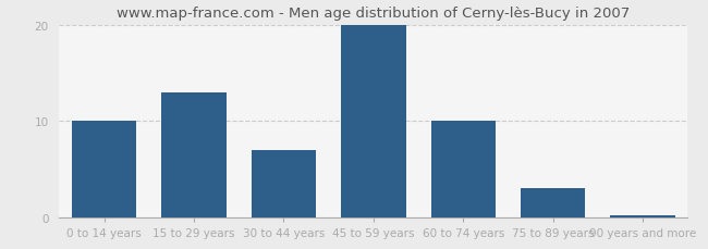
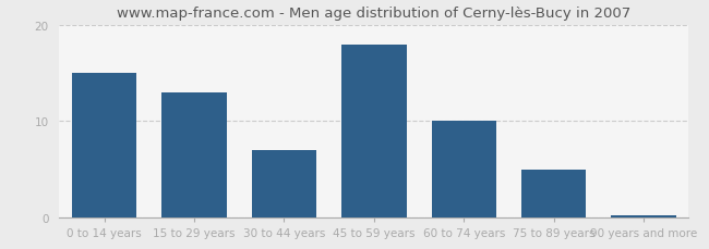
0 to 14 years: 10.0 -> 15.0
45 to 59 years: 20.0 -> 18.0
75 to 89 years: 3.0 -> 5.0
